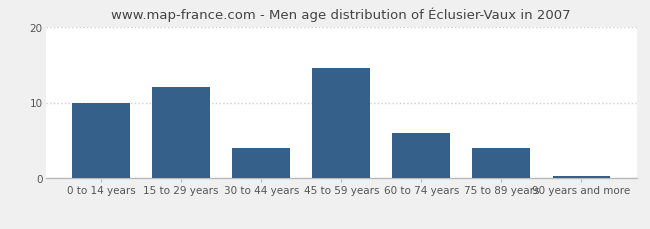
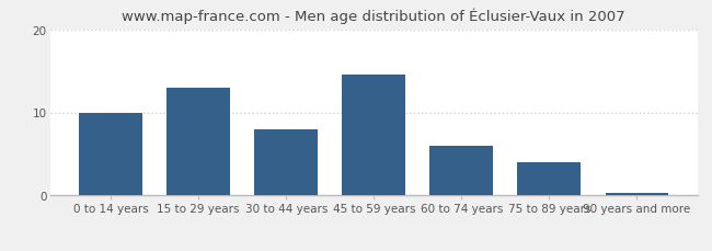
15 to 29 years: 12.0 -> 13.0
30 to 44 years: 4.0 -> 8.0
